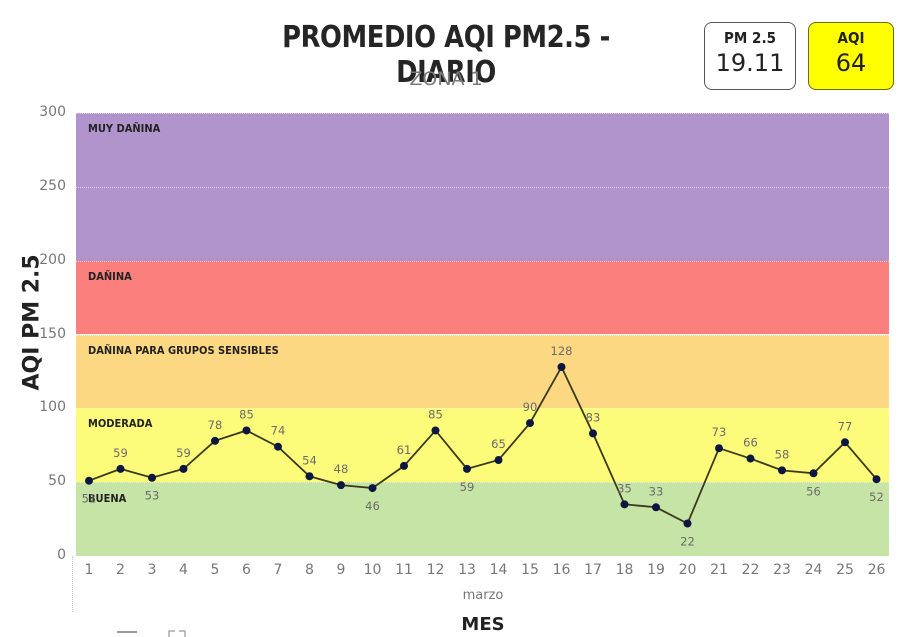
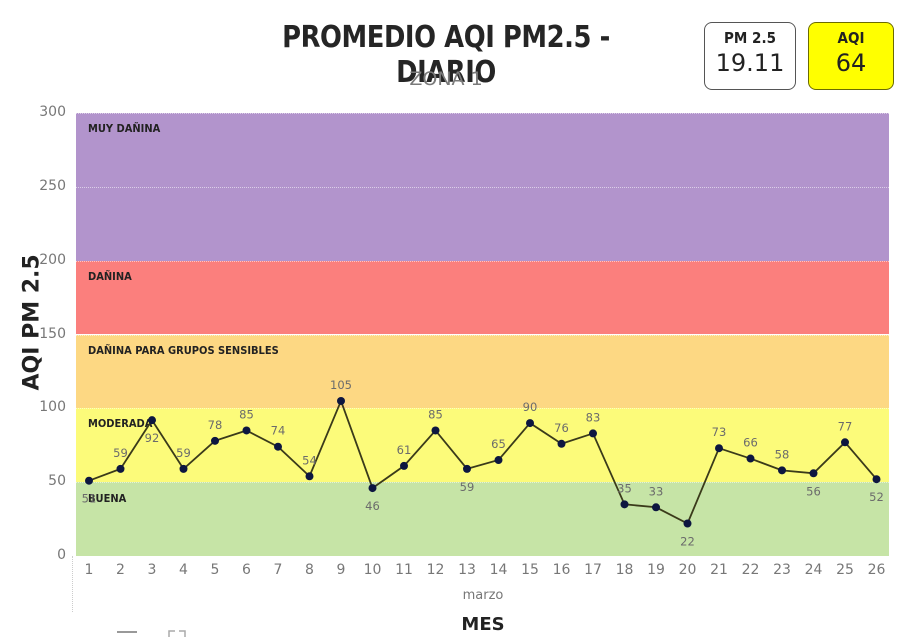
3: 53 -> 92
9: 48 -> 105
16: 128 -> 76
